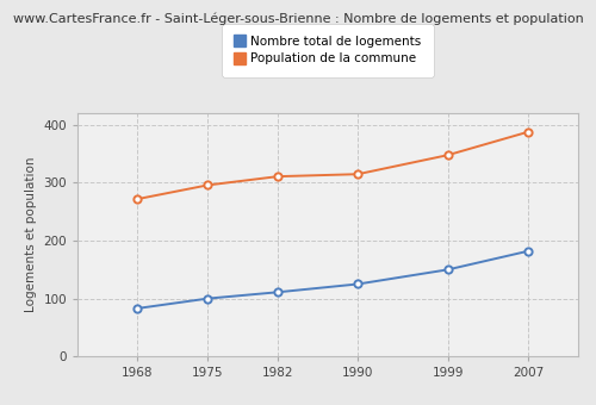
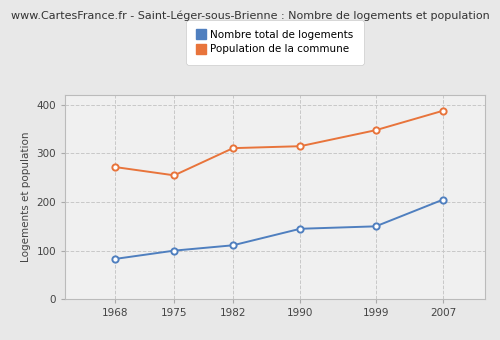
Population de la commune/1975: 296 -> 255
Nombre total de logements/1990: 125 -> 145
Nombre total de logements/2007: 182 -> 205
